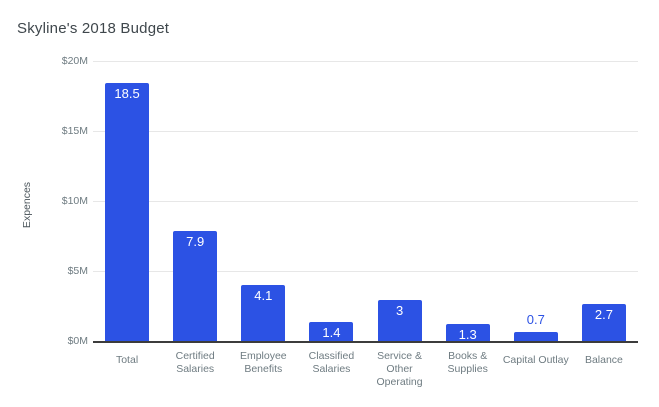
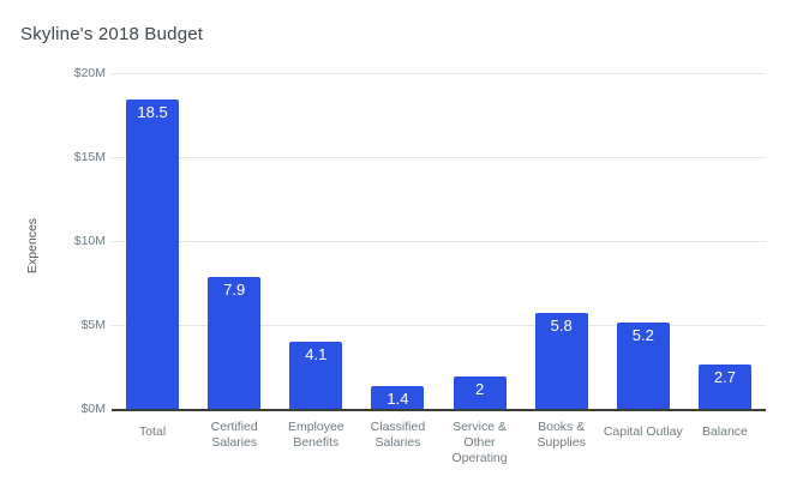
Service & Other Operating: 3 -> 2
Books & Supplies: 1.3 -> 5.8
Capital Outlay: 0.7 -> 5.2
